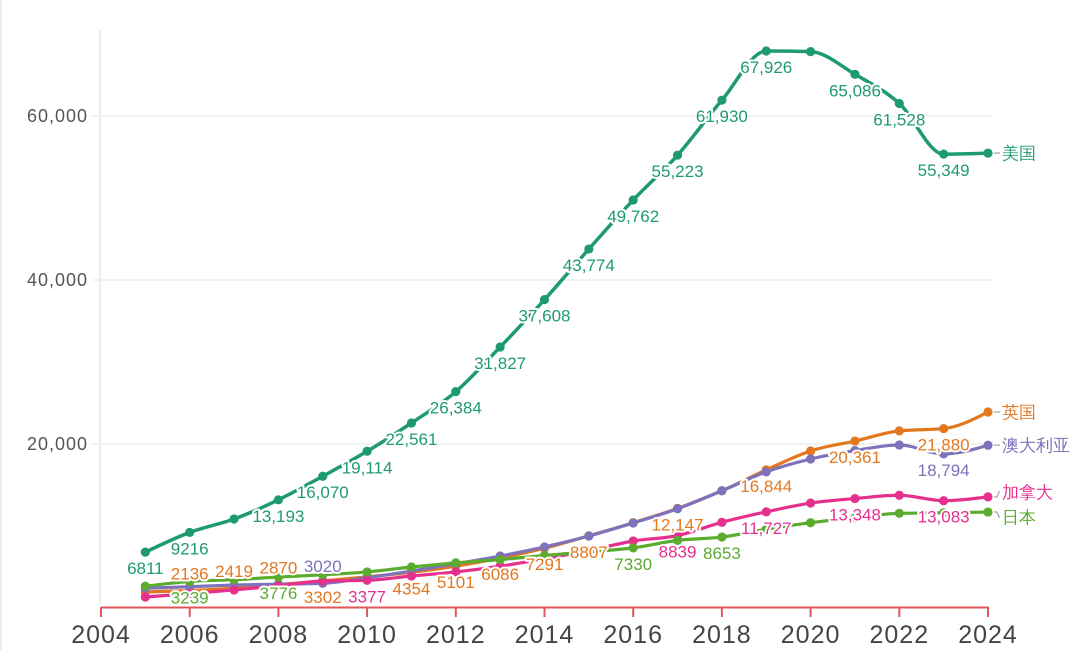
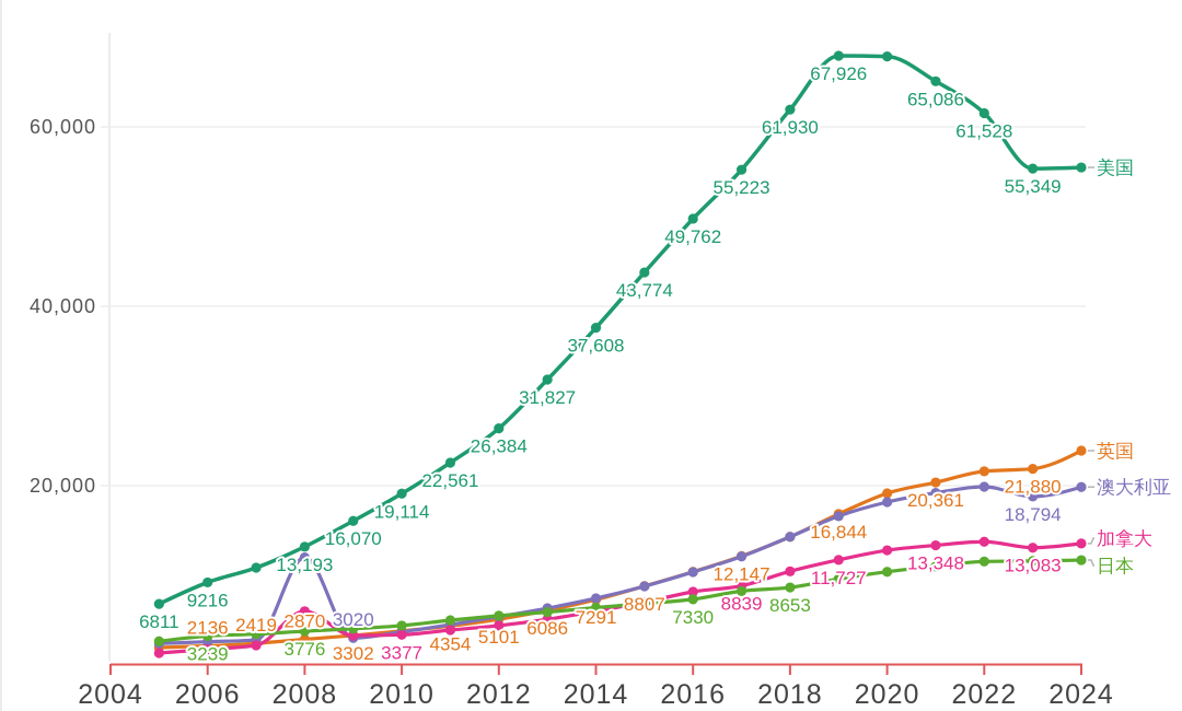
澳大利亚/2008: 3000 -> 12000
加拿大/2008: 3000 -> 6000
